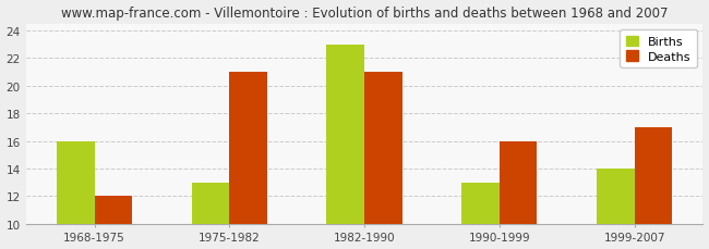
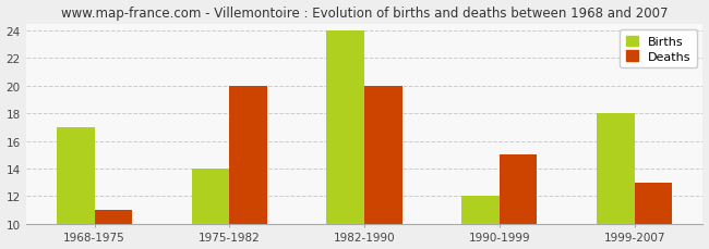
Births/1968-1975: 16 -> 17
Deaths/1968-1975: 12 -> 11
Births/1975-1982: 13 -> 14
Deaths/1975-1982: 21 -> 20
Births/1982-1990: 23 -> 24
Deaths/1982-1990: 21 -> 20
Births/1990-1999: 13 -> 12
Deaths/1990-1999: 16 -> 15
Births/1999-2007: 14 -> 18
Deaths/1999-2007: 17 -> 13
